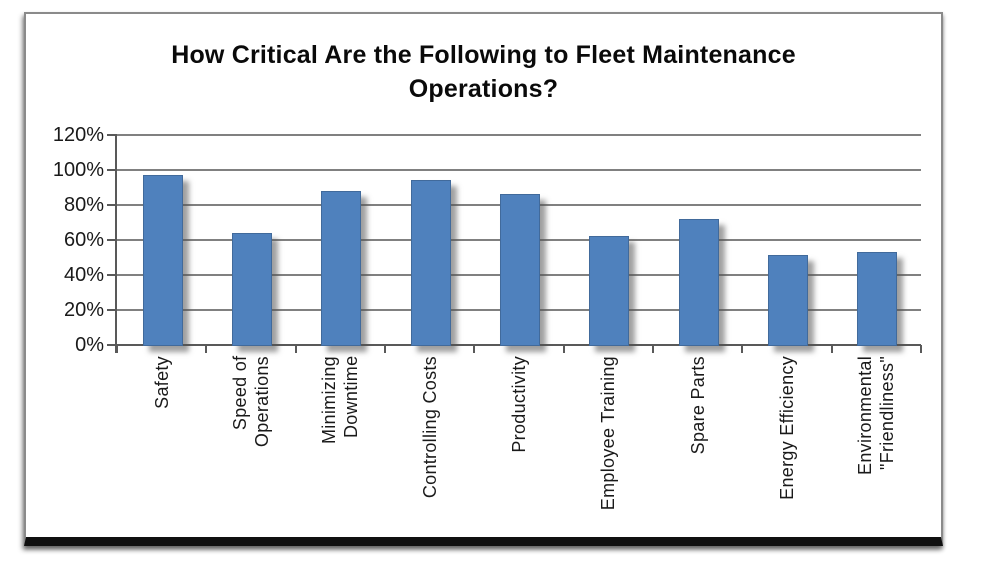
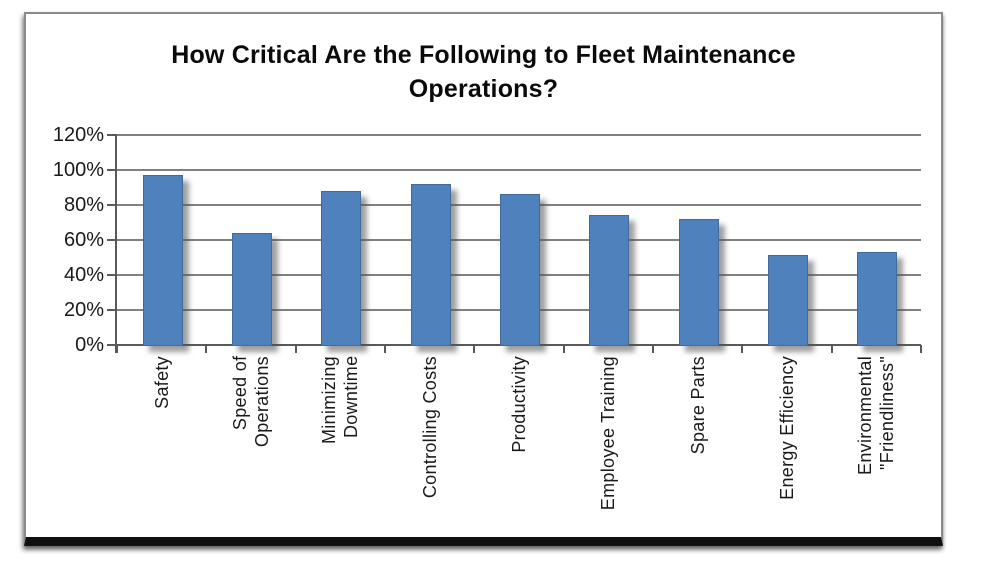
Controlling Costs: 94% -> 92%
Employee Training: 62% -> 74%
